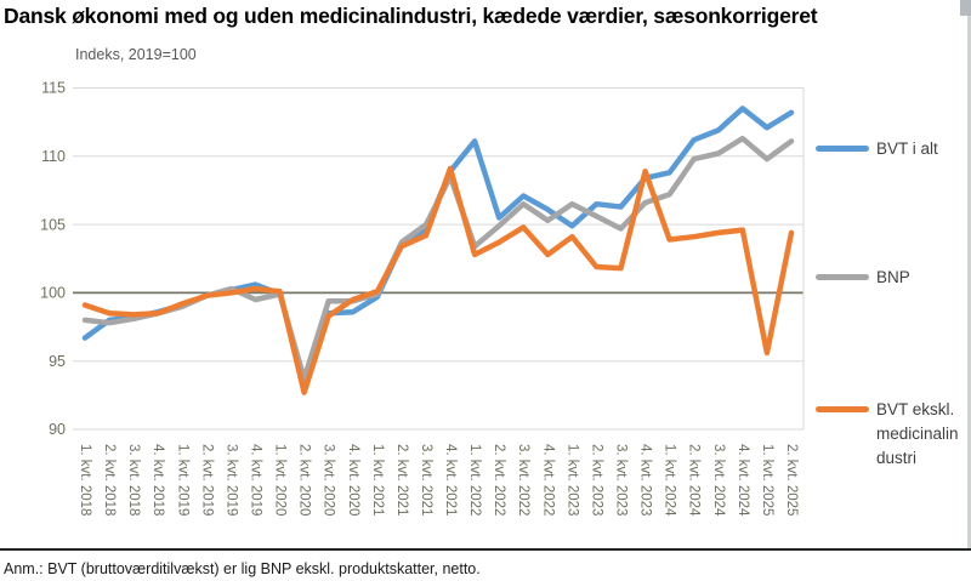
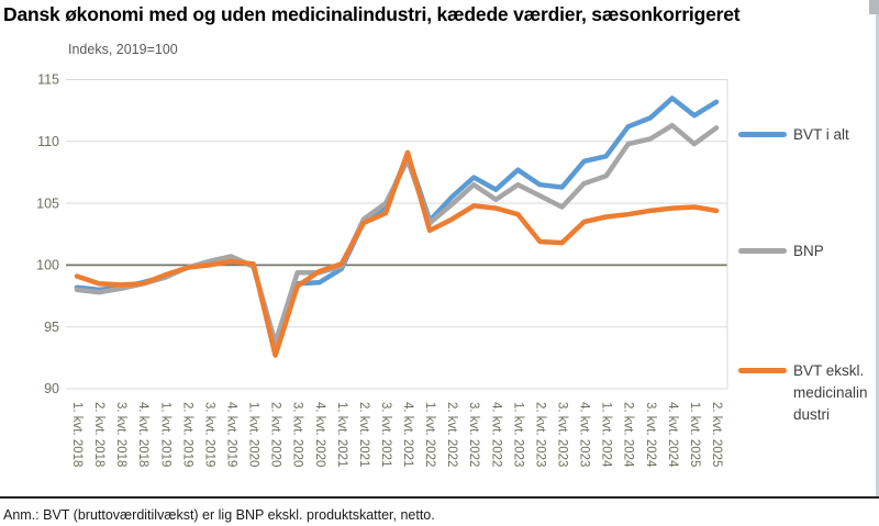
BVT i alt/1. kvt. 2018: 96.7 -> 98.2
BNP/4. kvt. 2019: 99.5 -> 100.7
BVT i alt/1. kvt. 2022: 111.1 -> 103.6
BVT ekskl. medicinalindustri/4. kvt. 2022: 102.8 -> 104.6
BVT i alt/1. kvt. 2023: 104.9 -> 107.7
BVT ekskl. medicinalindustri/4. kvt. 2023: 108.9 -> 103.5
BVT ekskl. medicinalindustri/1. kvt. 2025: 95.6 -> 104.7
